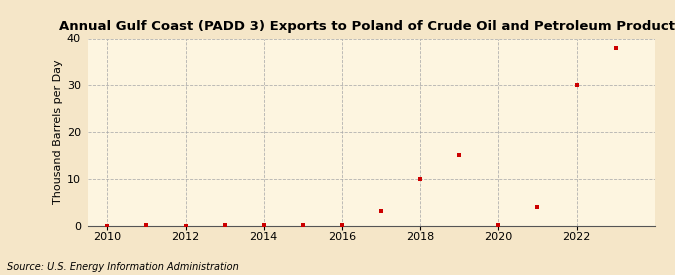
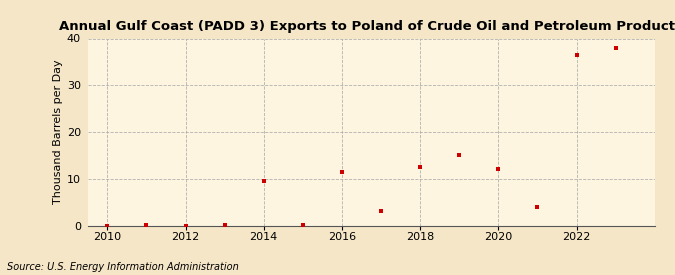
2014: 0.1 -> 9.5
2016: 0.1 -> 11.5
2018: 10.0 -> 12.5
2020: 0.1 -> 12.0
2022: 30.0 -> 36.5
